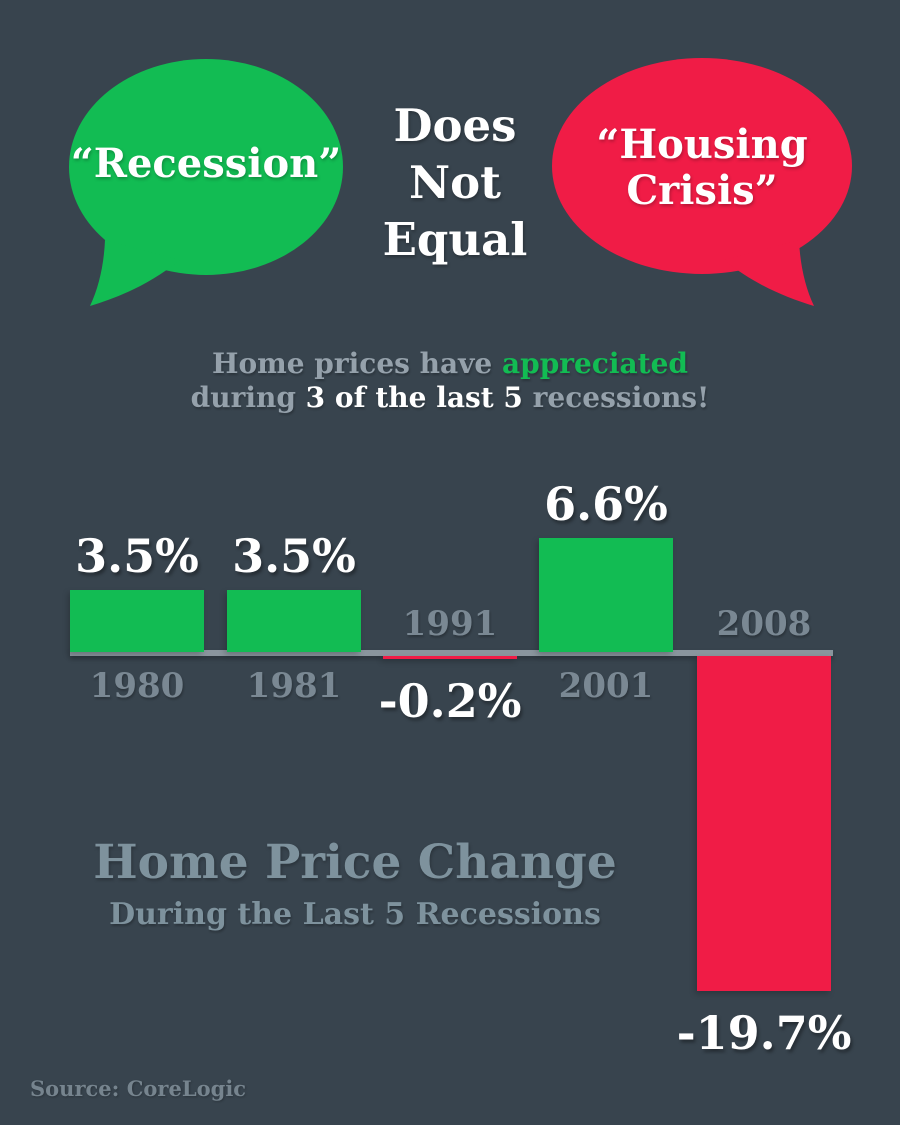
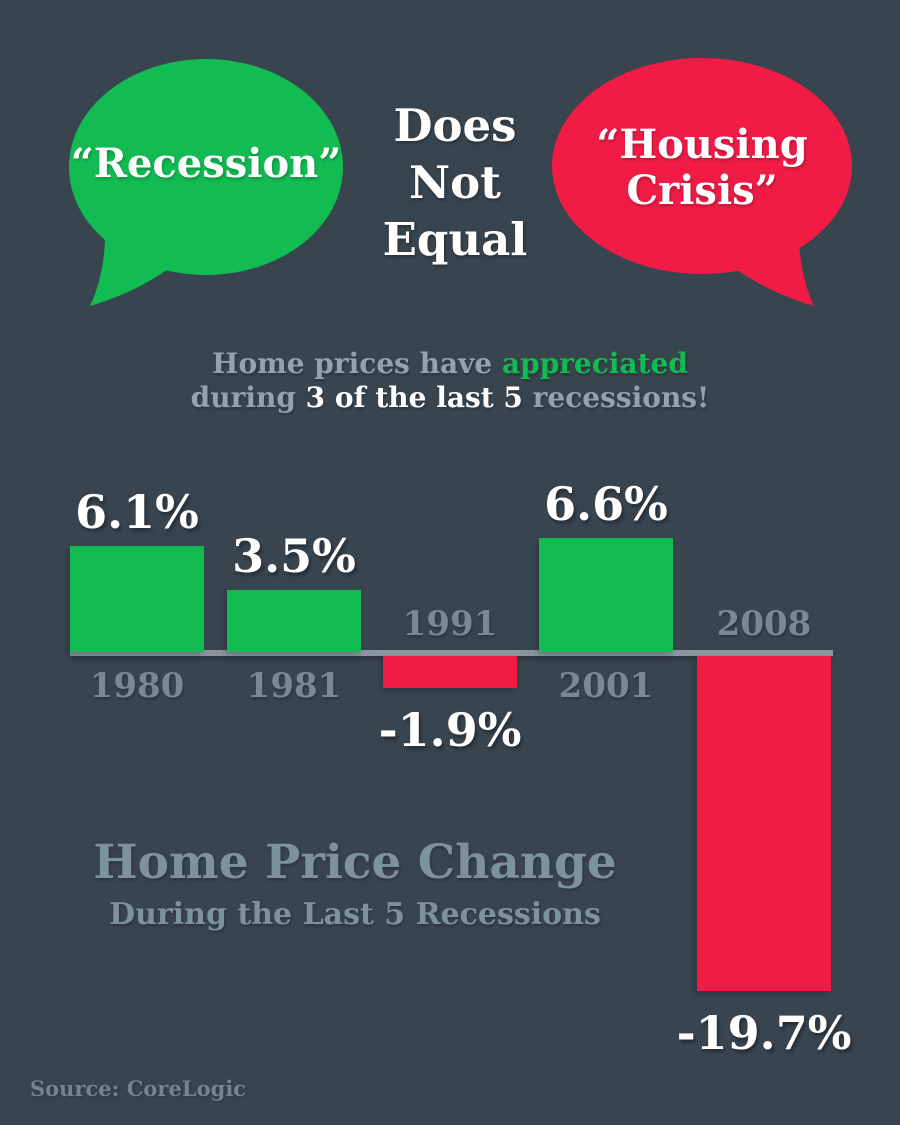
1980: 3.5% -> 6.1%
1991: -0.2% -> -1.9%
